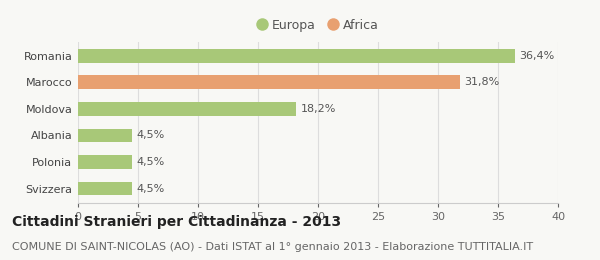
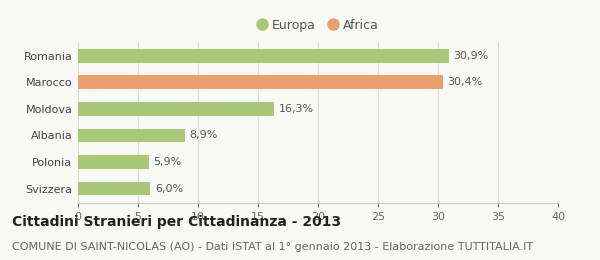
Romania: 36,4% -> 30,9%
Marocco: 31,8% -> 30,4%
Moldova: 18,2% -> 16,3%
Albania: 4,5% -> 8,9%
Polonia: 4,5% -> 5,9%
Svizzera: 4,5% -> 6,0%
